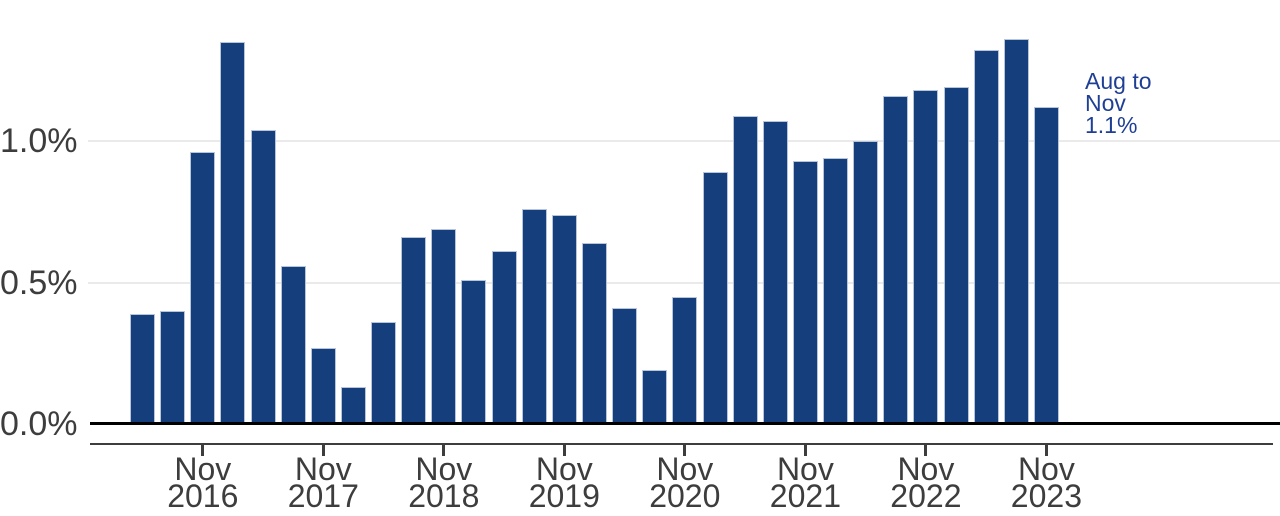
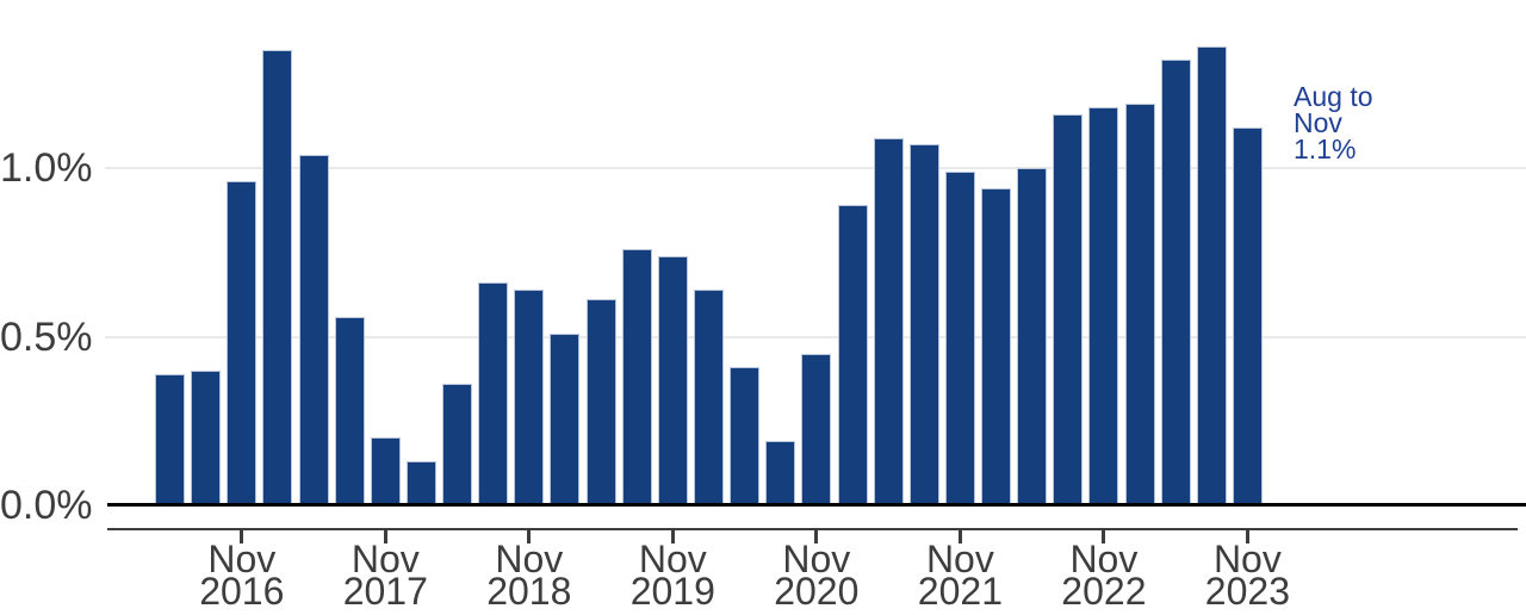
Nov 2017: 0.27% -> 0.20%
Nov 2018: 0.69% -> 0.64%
Nov 2021: 0.93% -> 0.99%
